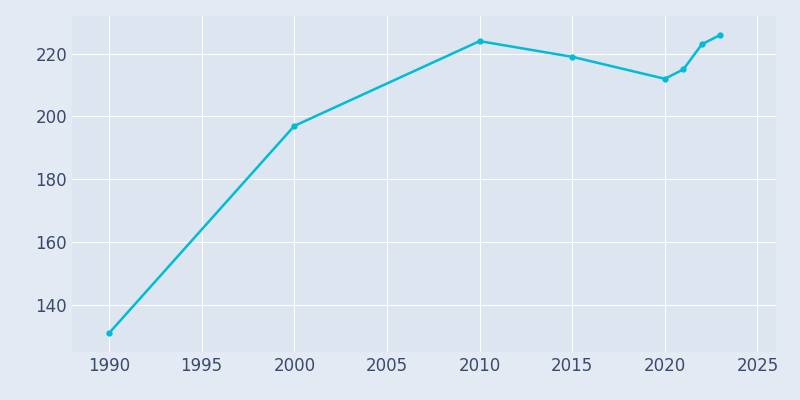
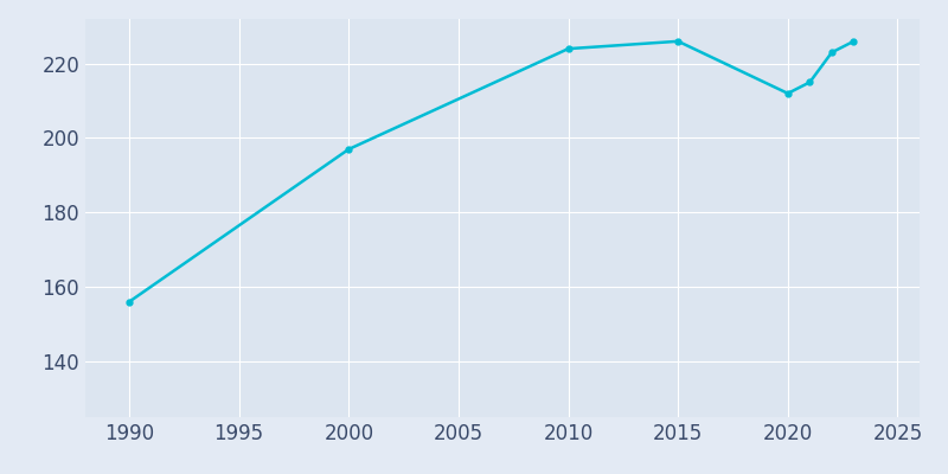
1990: 131 -> 156
2015: 219 -> 226
